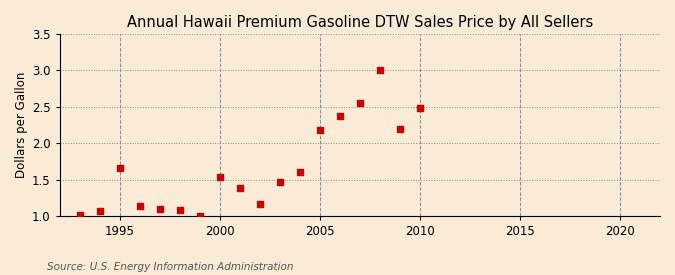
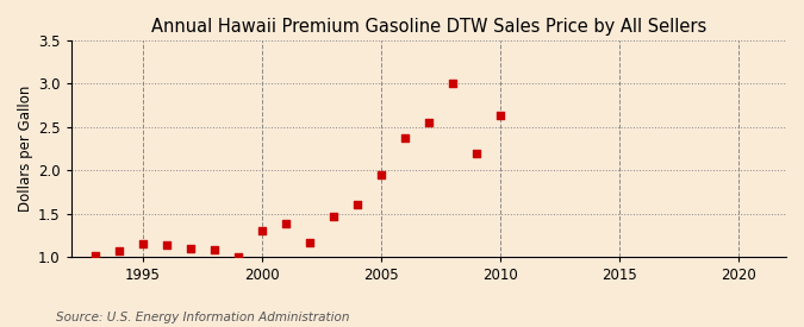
1995: 1.66 -> 1.15
2000: 1.54 -> 1.30
2005: 2.18 -> 1.95
2010: 2.48 -> 2.64
